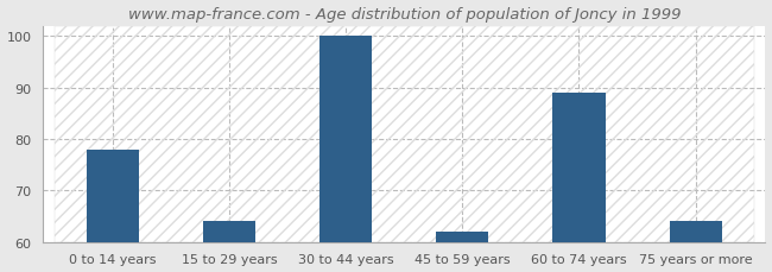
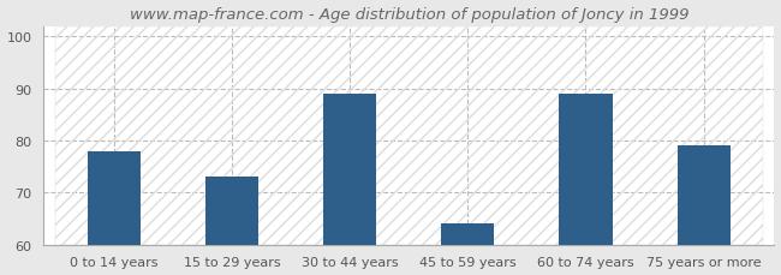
15 to 29 years: 64 -> 73
30 to 44 years: 100 -> 89
45 to 59 years: 62 -> 64
75 years or more: 64 -> 79
